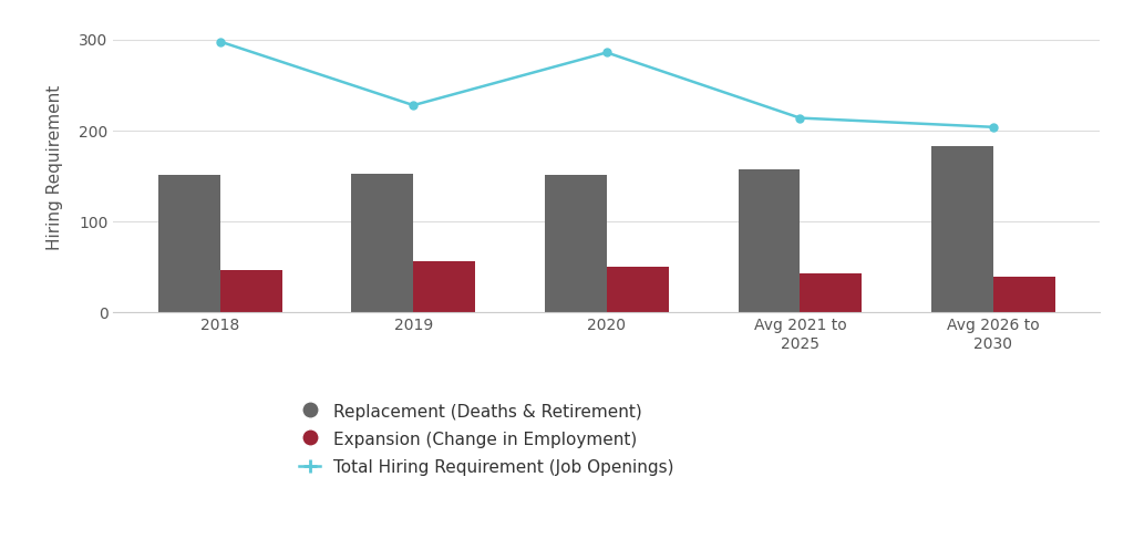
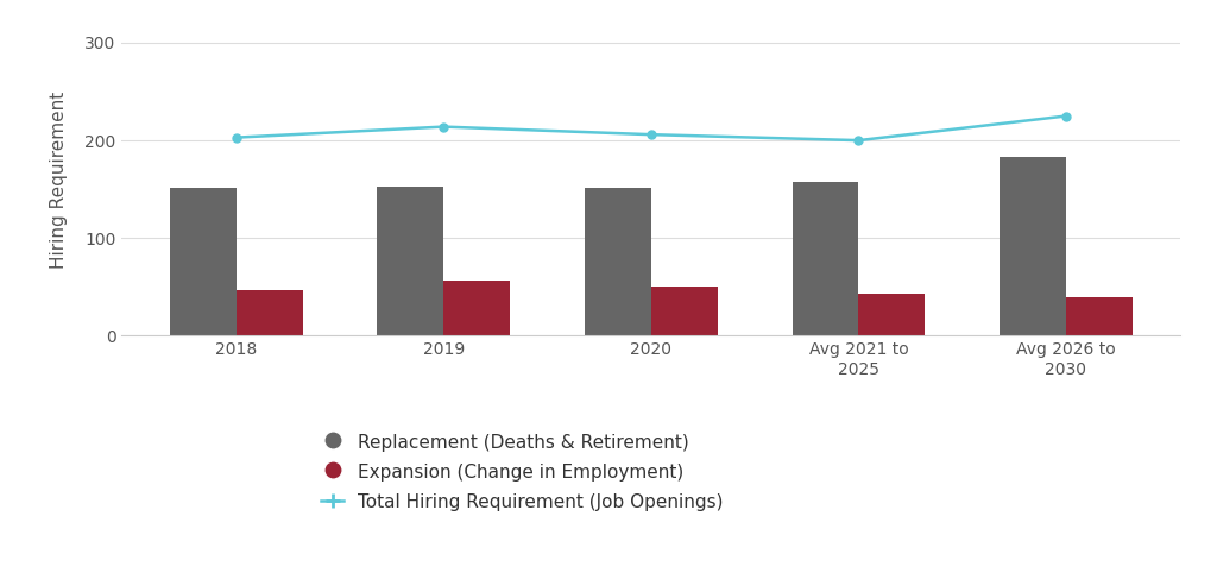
Total Hiring Requirement (Job Openings)/2018: 298 -> 203
Total Hiring Requirement (Job Openings)/2019: 228 -> 214
Total Hiring Requirement (Job Openings)/2020: 286 -> 206
Total Hiring Requirement (Job Openings)/Avg 2021 to 2025: 214 -> 200
Total Hiring Requirement (Job Openings)/Avg 2026 to 2030: 204 -> 225
